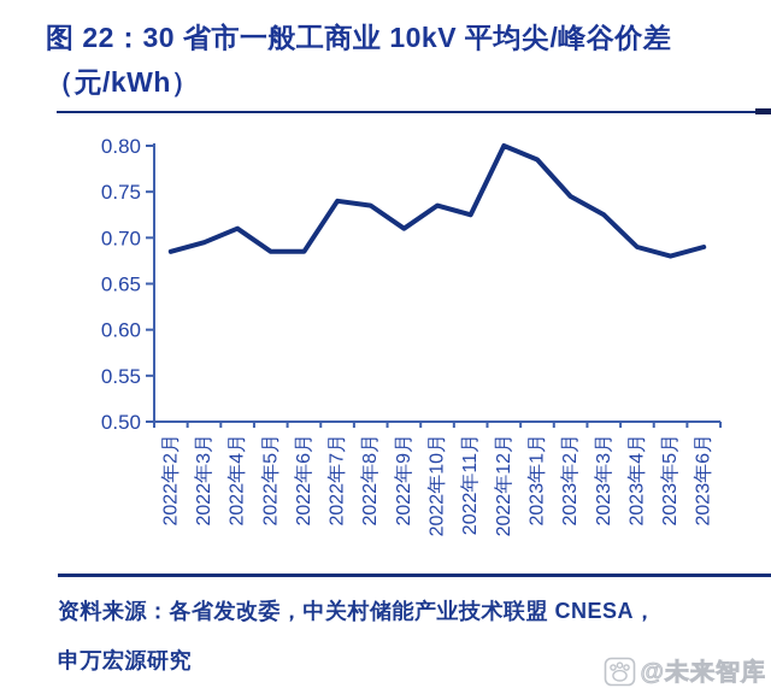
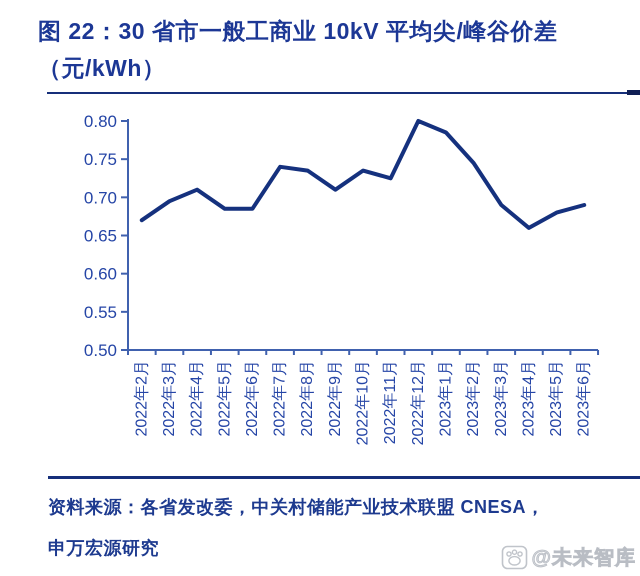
2022年2月: 0.69 -> 0.67
2023年3月: 0.72 -> 0.69
2023年4月: 0.69 -> 0.66
